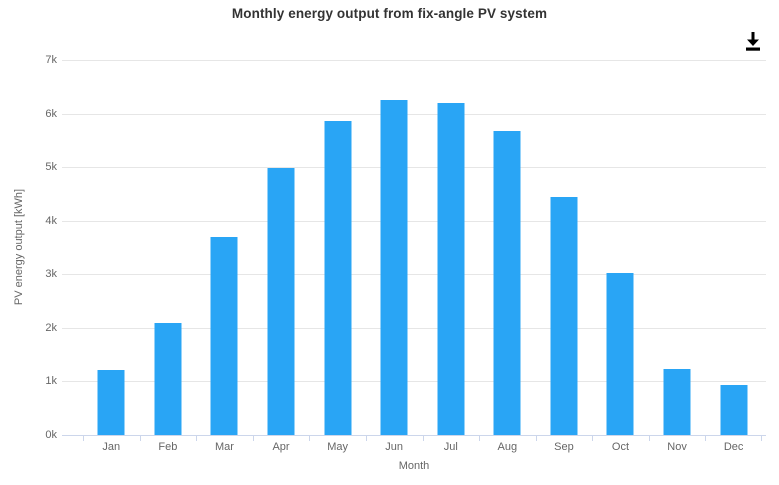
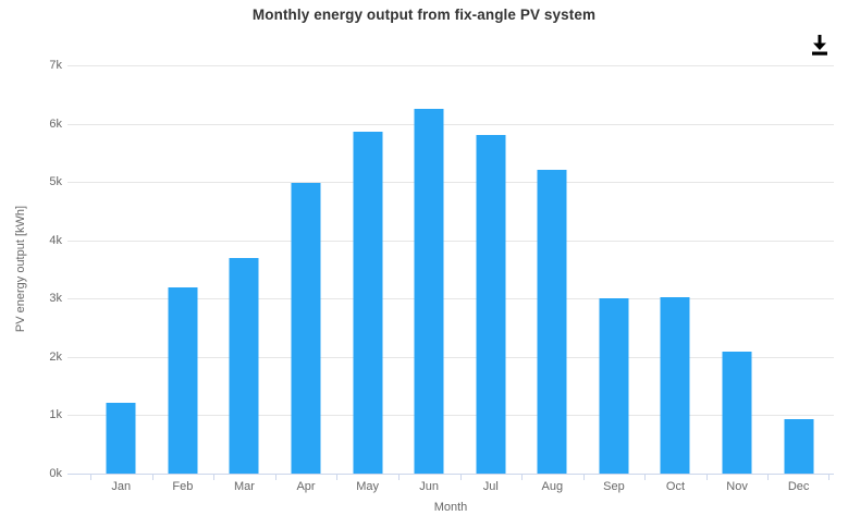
Feb: 2.1k -> 3.2k
Jul: 6.2k -> 5.8k
Aug: 5.7k -> 5.2k
Sep: 4.4k -> 3.0k
Nov: 1.2k -> 2.1k
